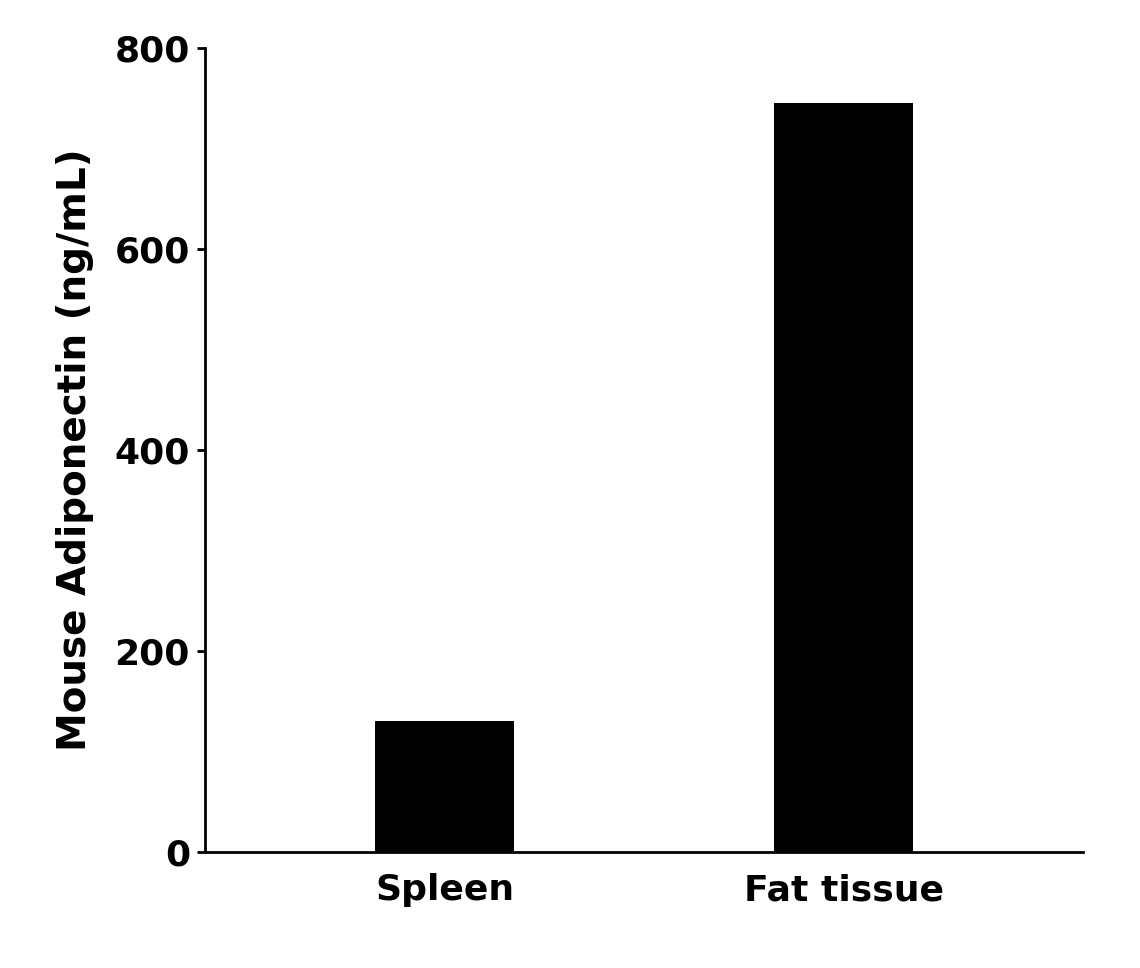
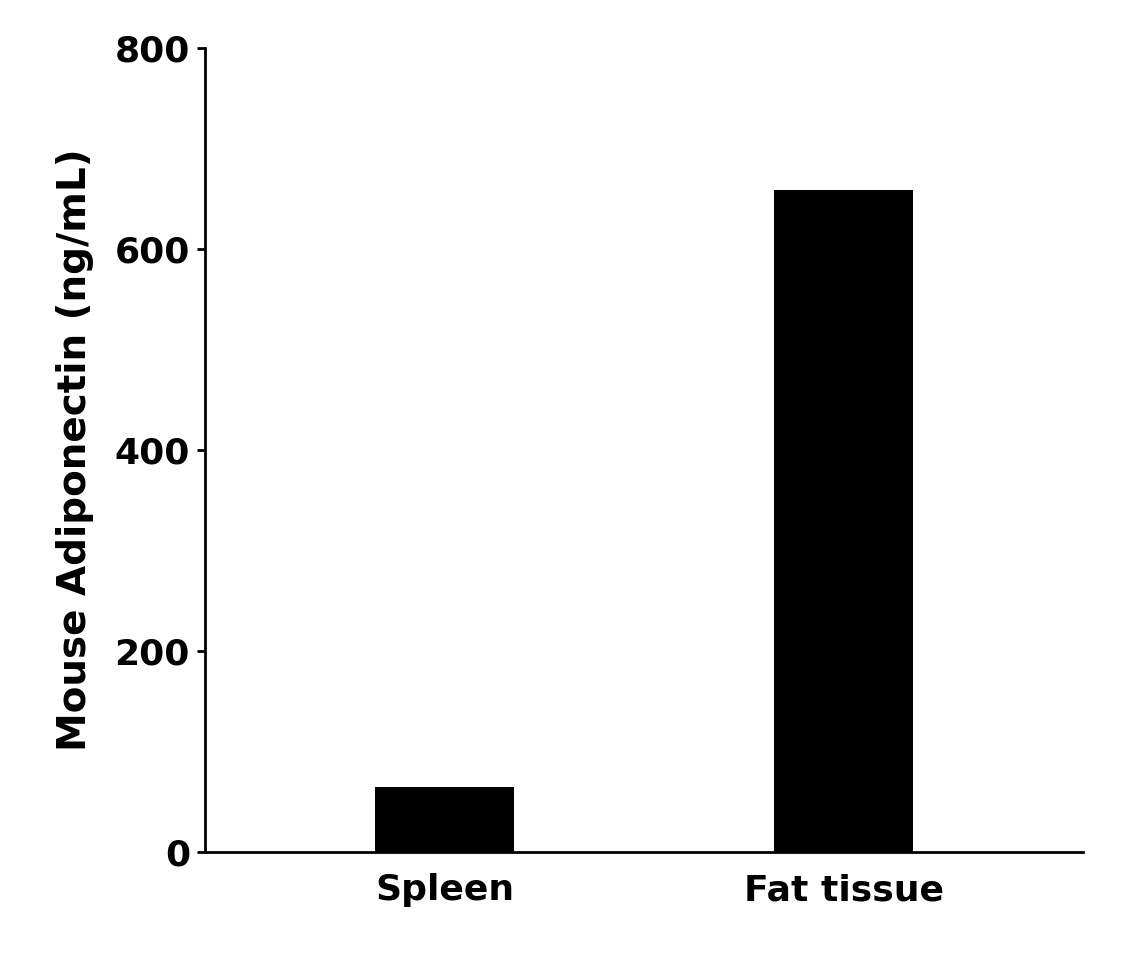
Spleen: 130 -> 65
Fat tissue: 746 -> 659
